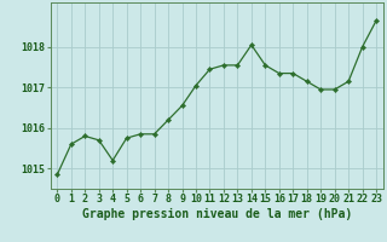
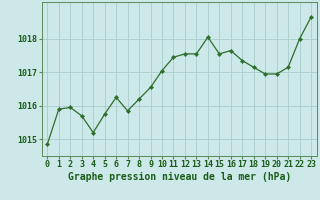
1: 1015.60 -> 1015.90
2: 1015.80 -> 1015.95
6: 1015.85 -> 1016.25
16: 1017.35 -> 1017.65
